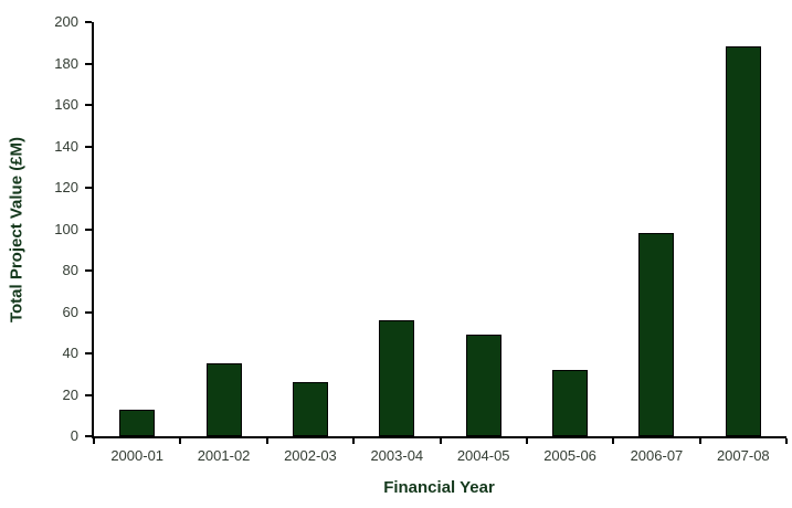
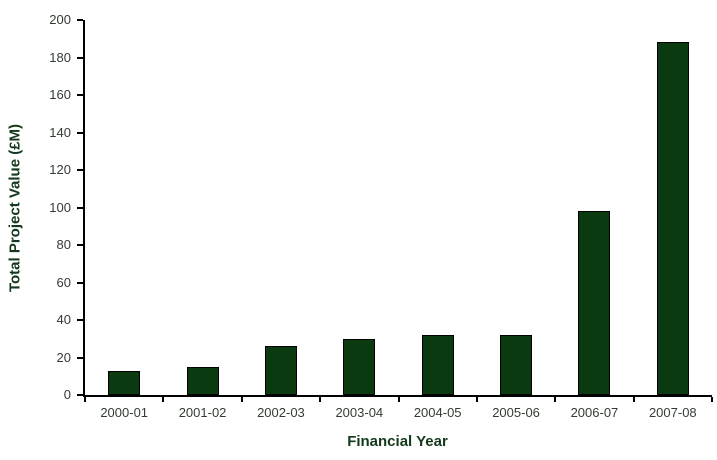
2001-02: 35 -> 15
2003-04: 56 -> 30
2004-05: 49 -> 32
